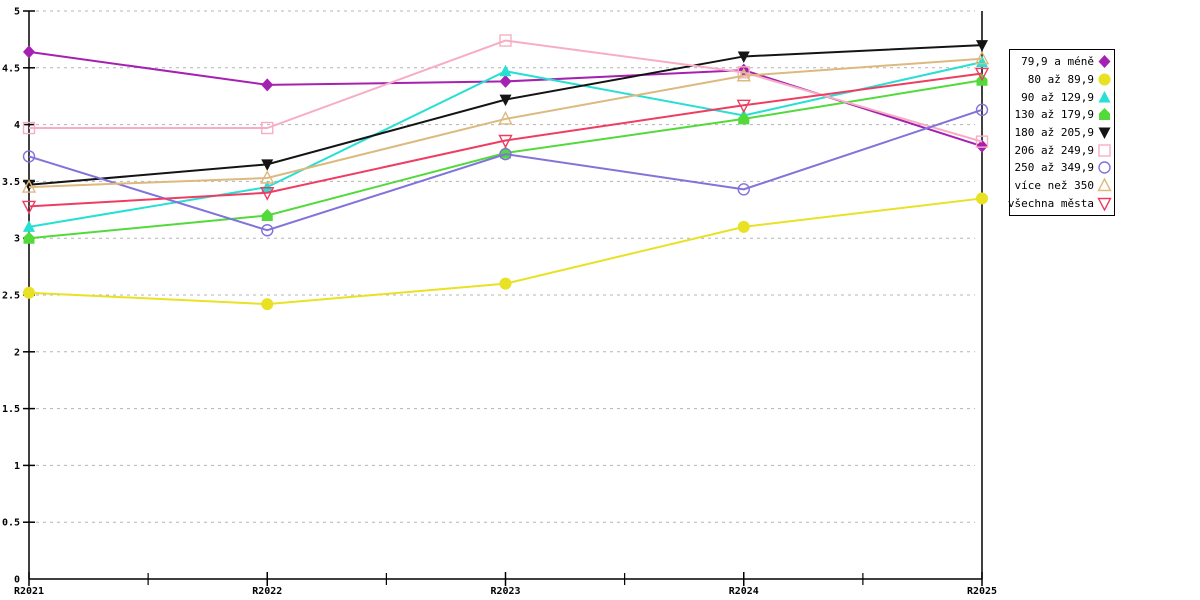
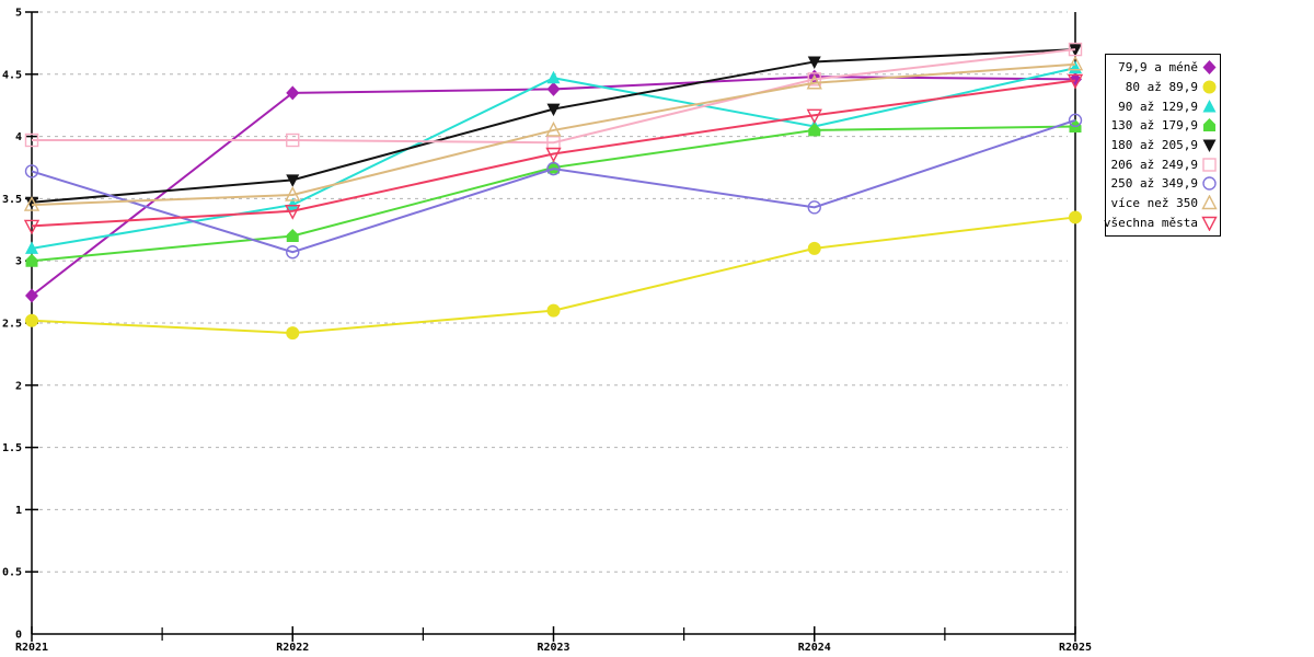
79,9 a méně/R2021: 4.64 -> 2.72
206 až 249,9/R2023: 4.74 -> 3.95
79,9 a méně/R2025: 3.81 -> 4.46
130 až 179,9/R2025: 4.39 -> 4.08
206 až 249,9/R2025: 3.85 -> 4.70
